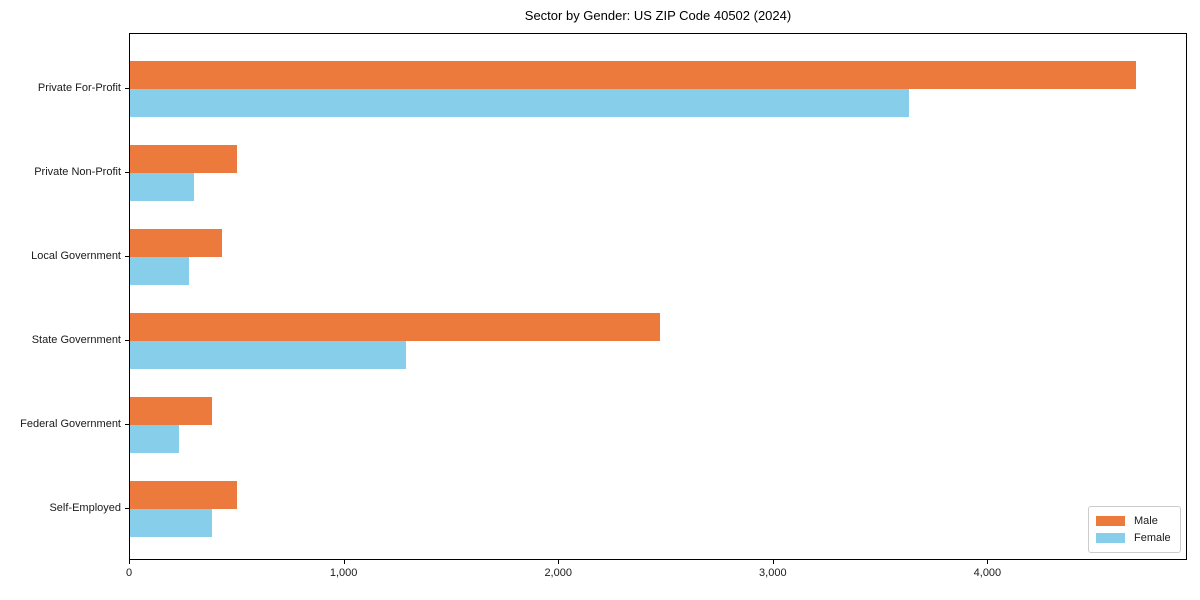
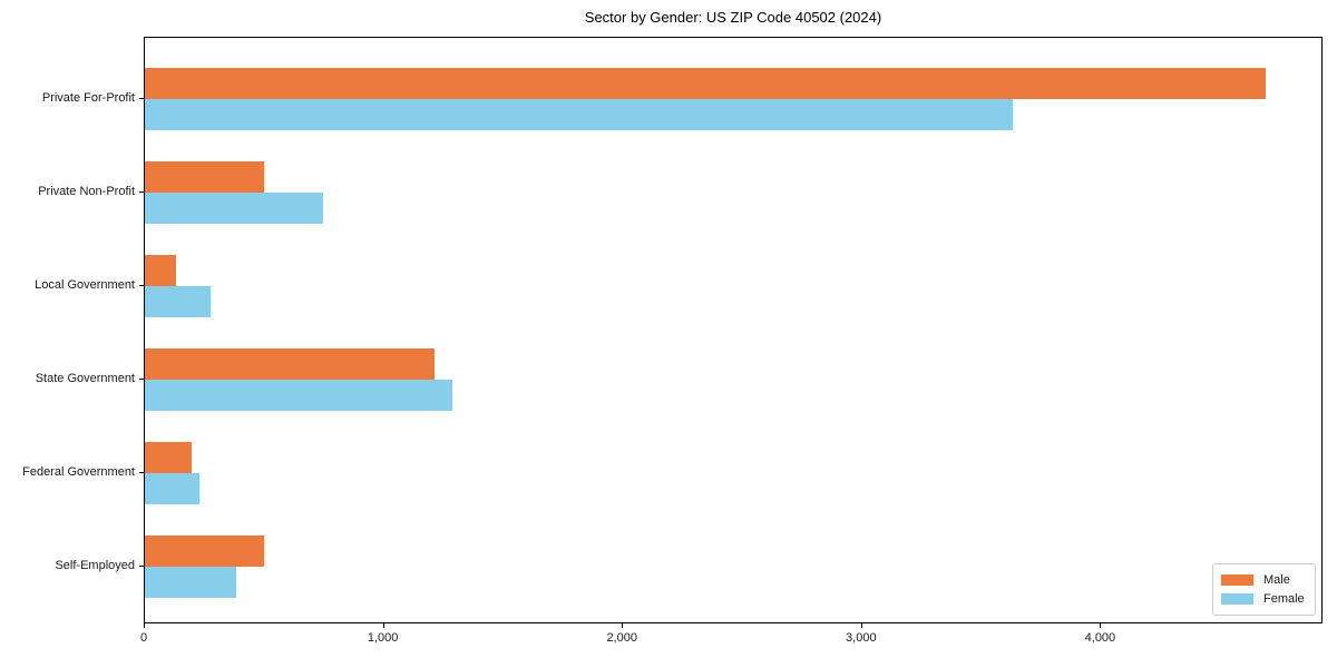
Female/Private Non-Profit: 300 -> 740
Male/Local Government: 430 -> 130
Male/State Government: 2470 -> 1210
Male/Federal Government: 380 -> 200
